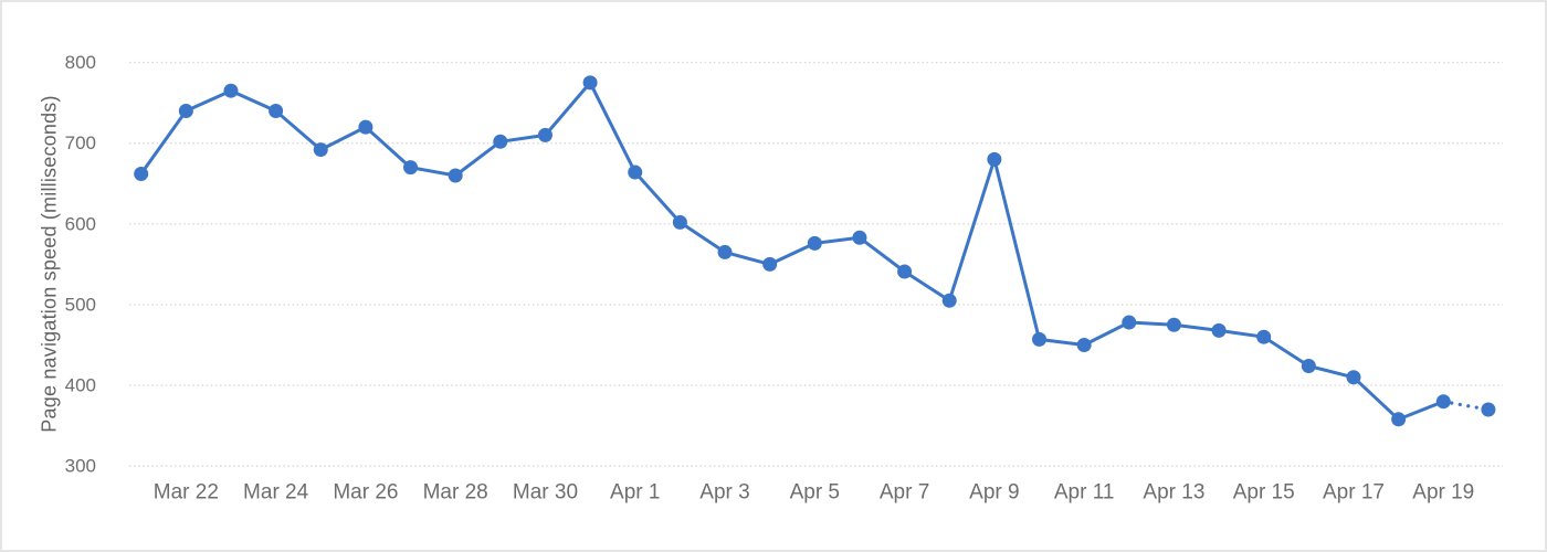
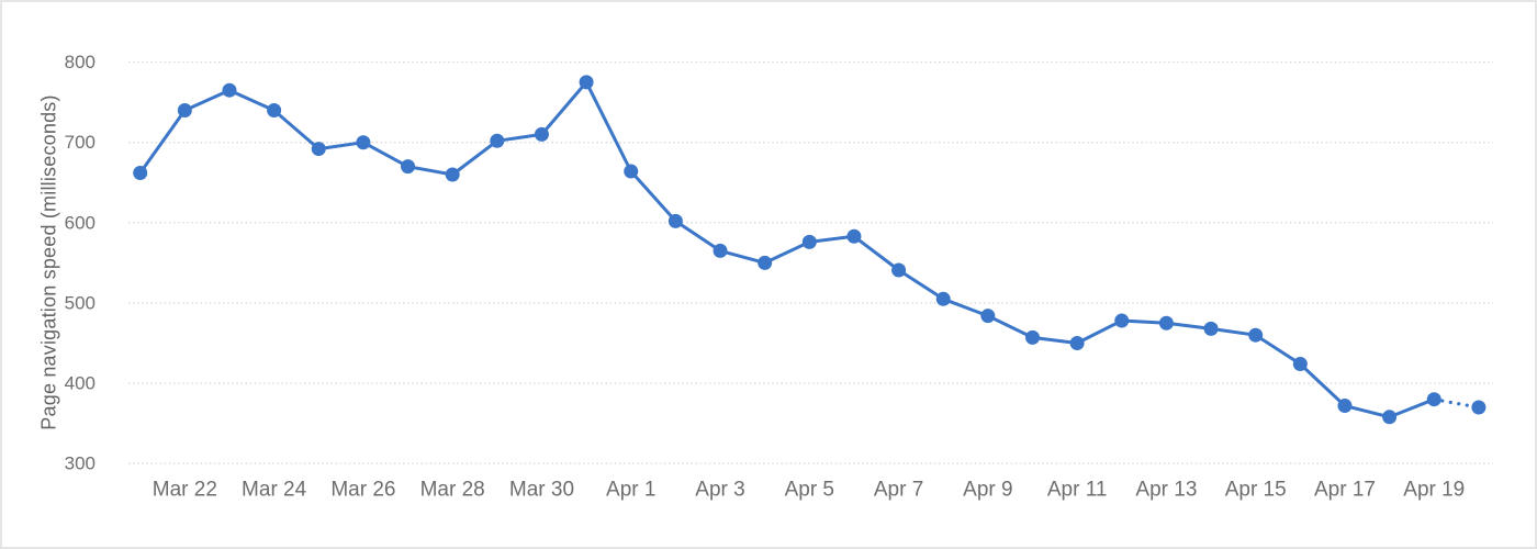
Mar 26: 720 -> 700
Apr 9: 680 -> 480
Apr 17: 410 -> 370
